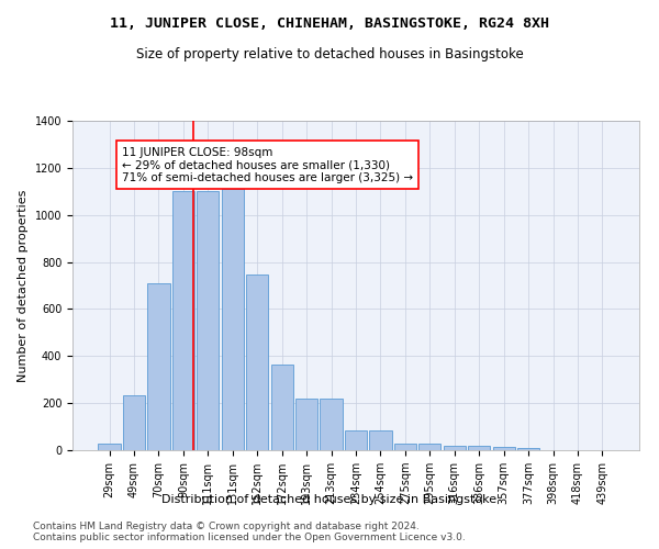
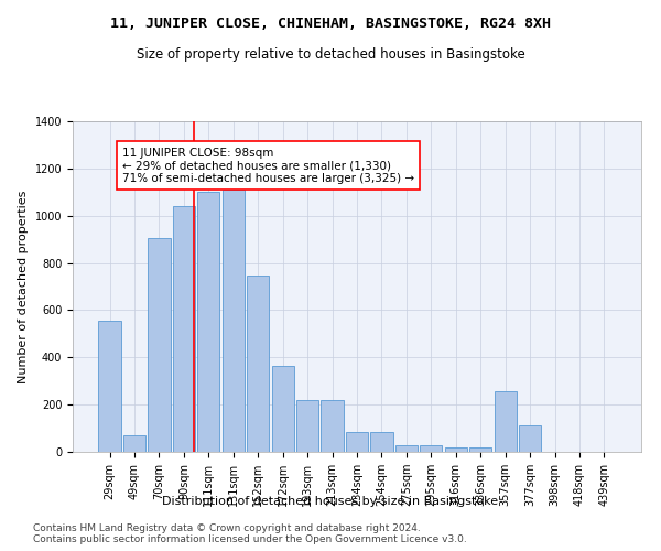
29sqm: 30 -> 555
49sqm: 235 -> 70
70sqm: 710 -> 905
90sqm: 1100 -> 1040
357sqm: 15 -> 255
377sqm: 10 -> 110
